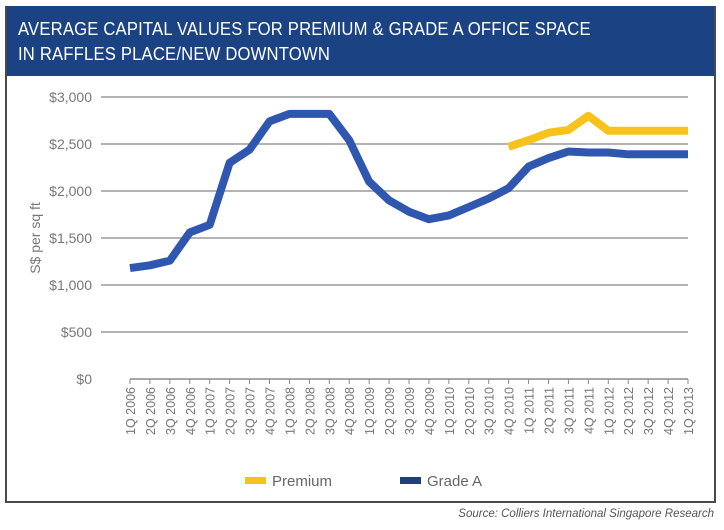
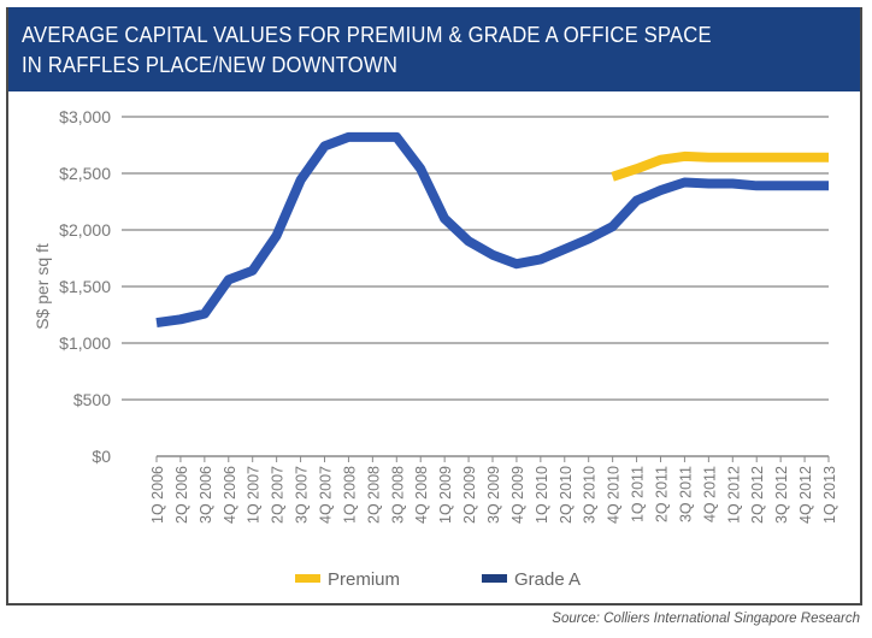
Grade A/2Q 2007: $2300 -> $2000
Premium/4Q 2011: $2800 -> $2600
